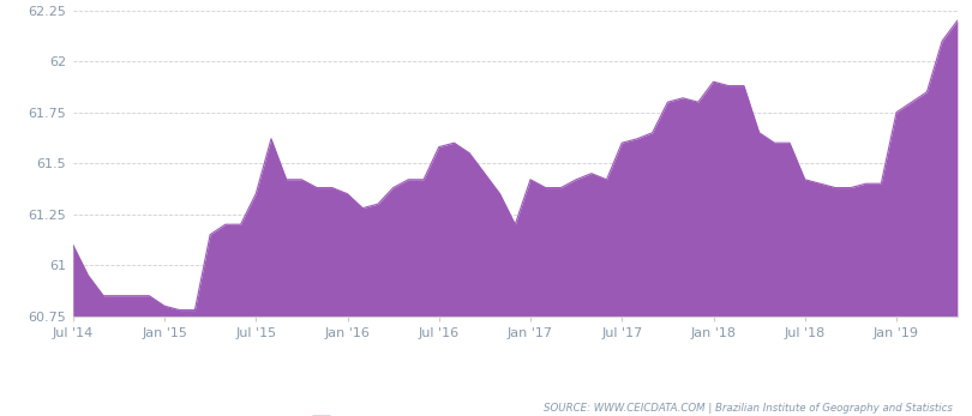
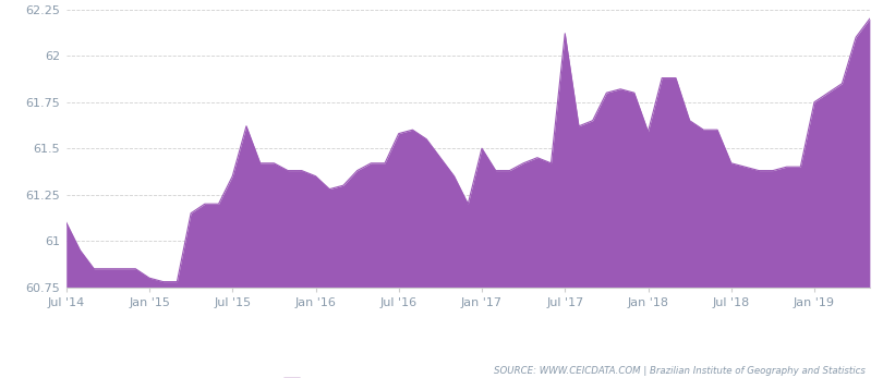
Jan '17: 61.42 -> 61.50
Jul '17: 61.60 -> 62.12
Jan '18: 61.90 -> 61.59
